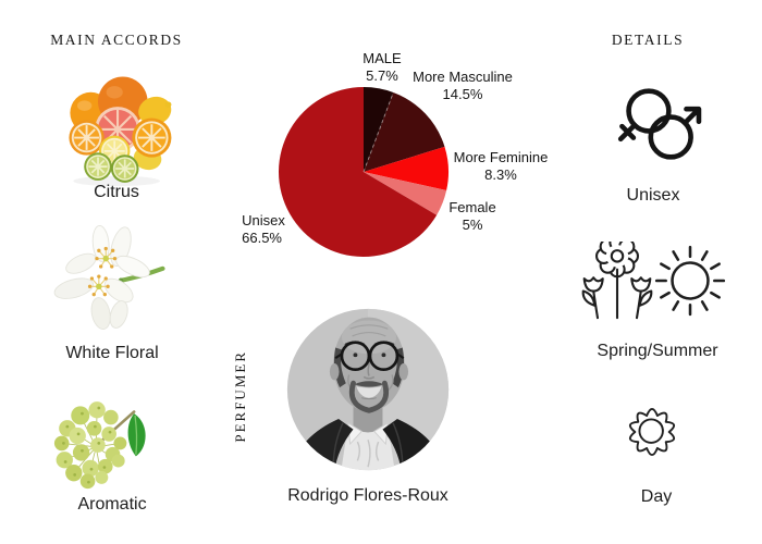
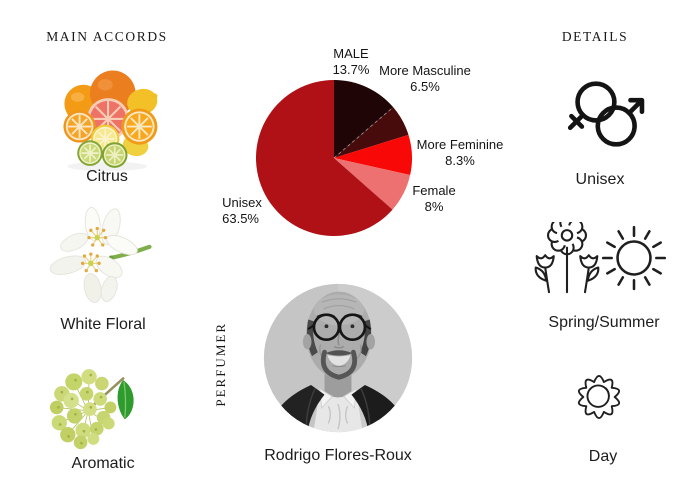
MALE: 5.7% -> 13.7%
More Masculine: 14.5% -> 6.5%
Female: 5% -> 8%
Unisex: 66.5% -> 63.5%
